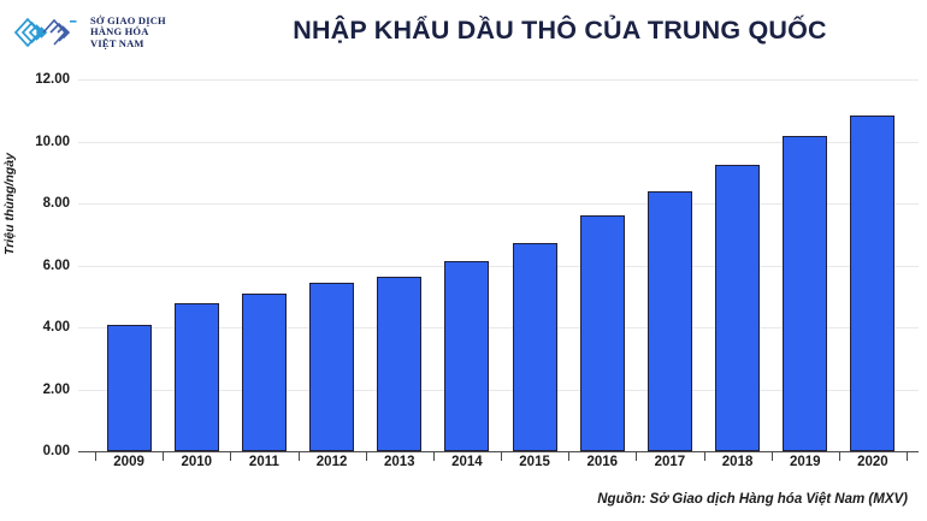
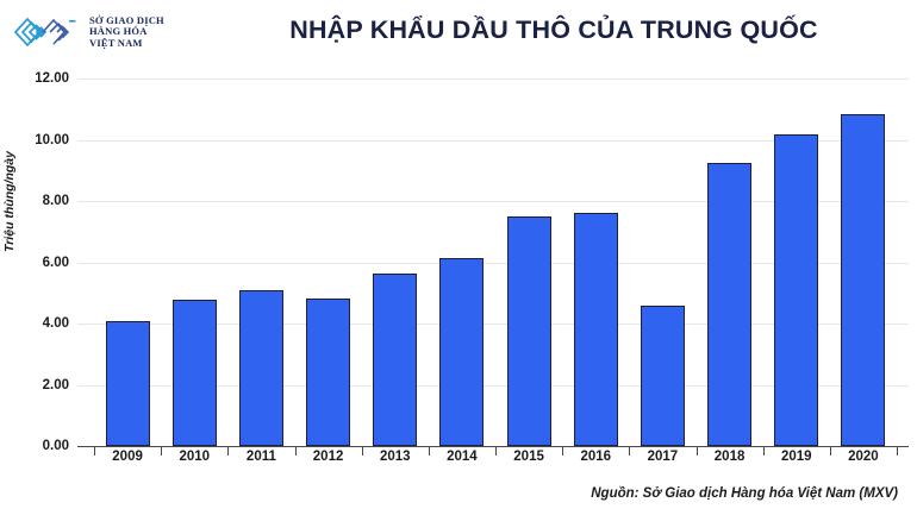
2012: 5.4 -> 4.8
2015: 6.7 -> 7.5
2017: 8.4 -> 4.6
